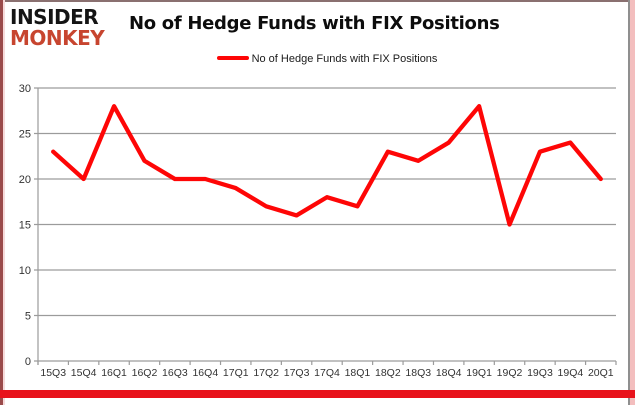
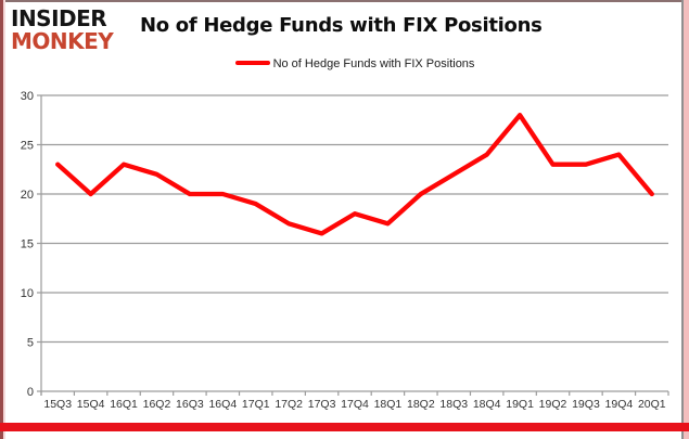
16Q1: 28 -> 23
18Q2: 23 -> 20
19Q2: 15 -> 23
